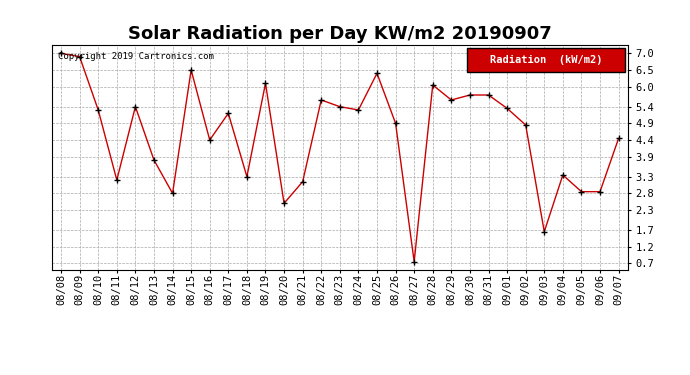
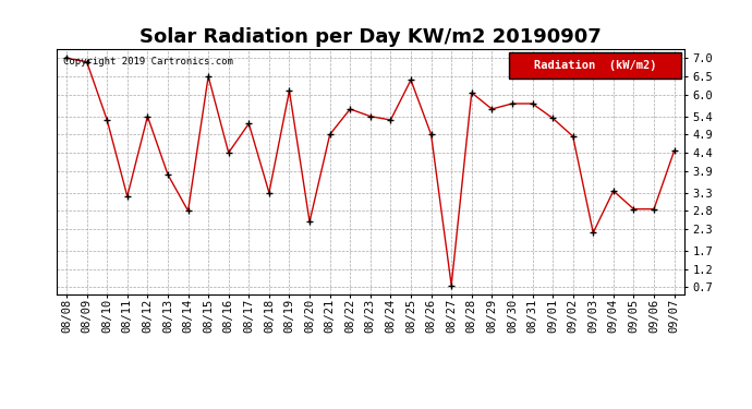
08/21: 3.15 -> 4.90
09/03: 1.65 -> 2.20
